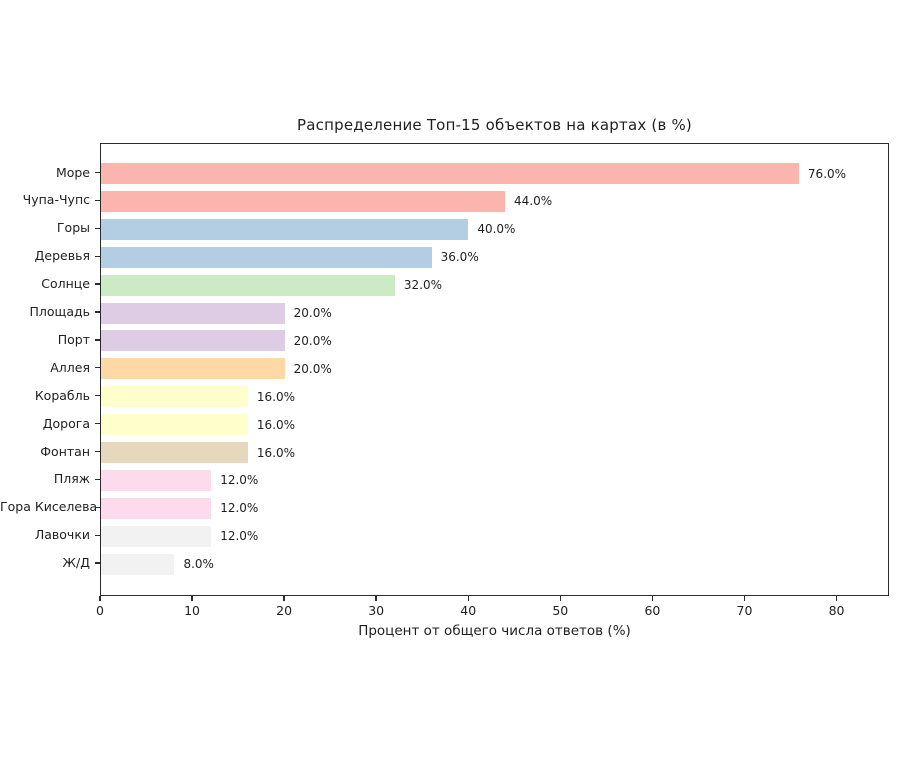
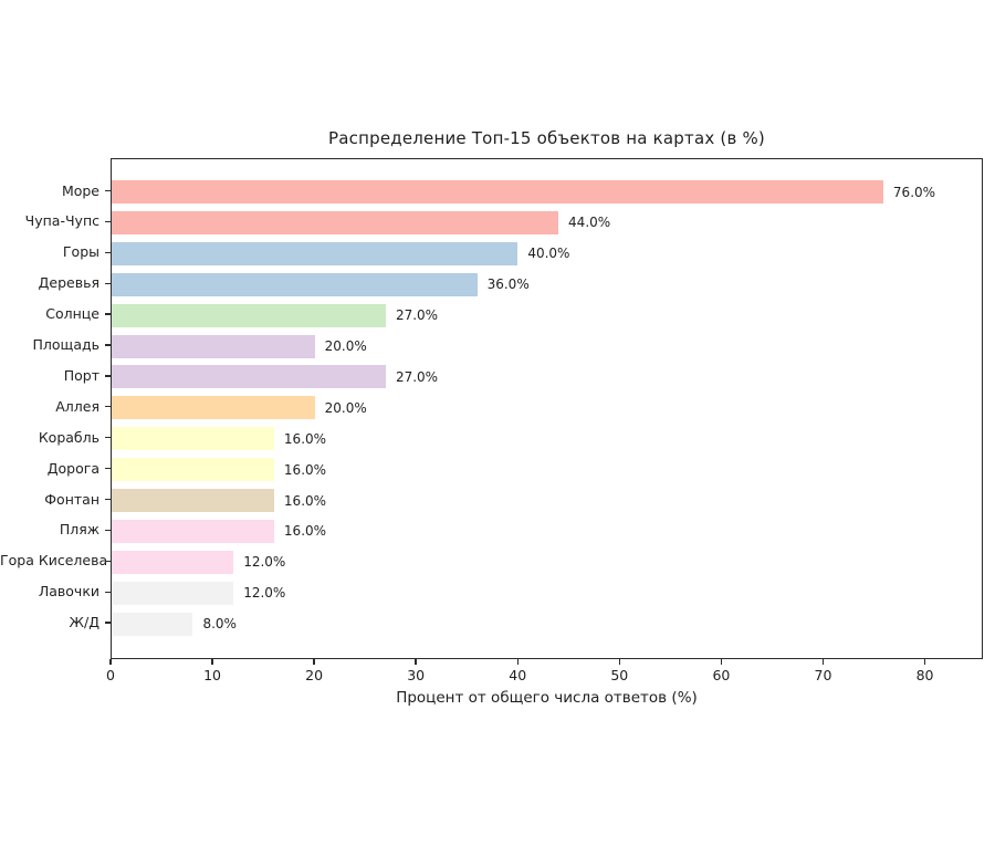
Солнце: 32.0% -> 27.0%
Порт: 20.0% -> 27.0%
Пляж: 12.0% -> 16.0%
